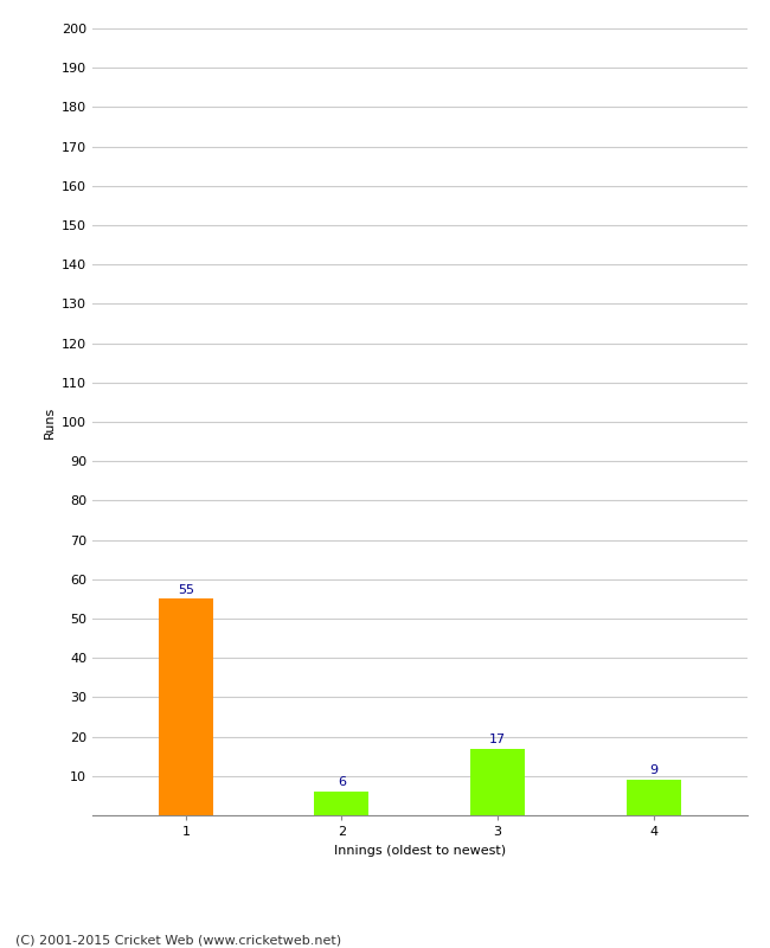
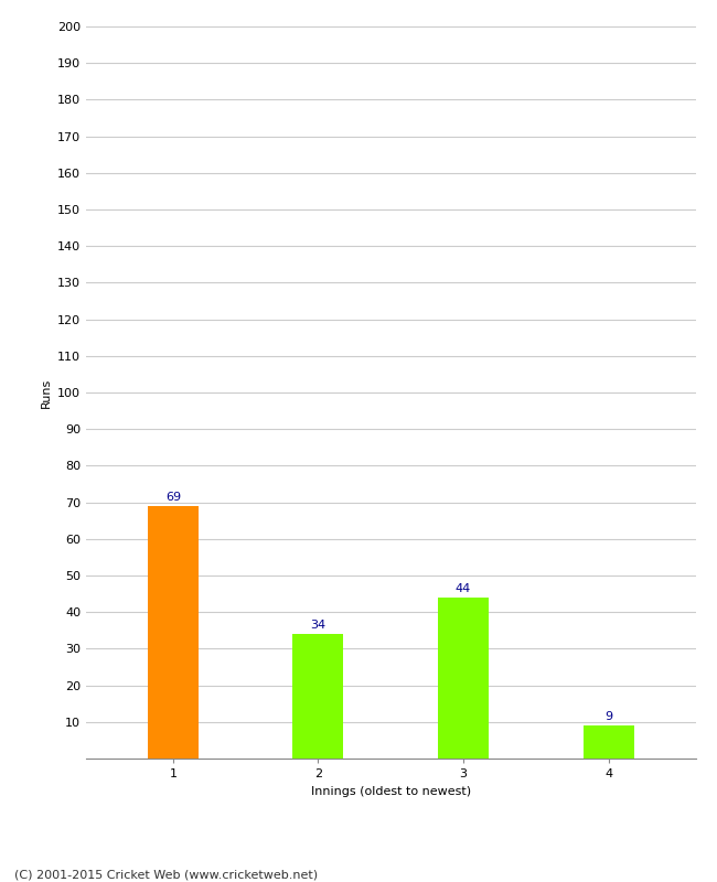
1: 55 -> 69
2: 6 -> 34
3: 17 -> 44
